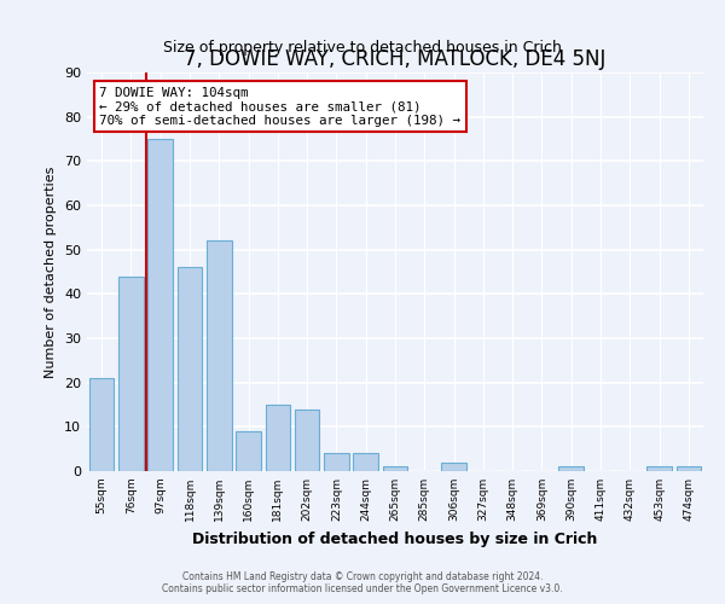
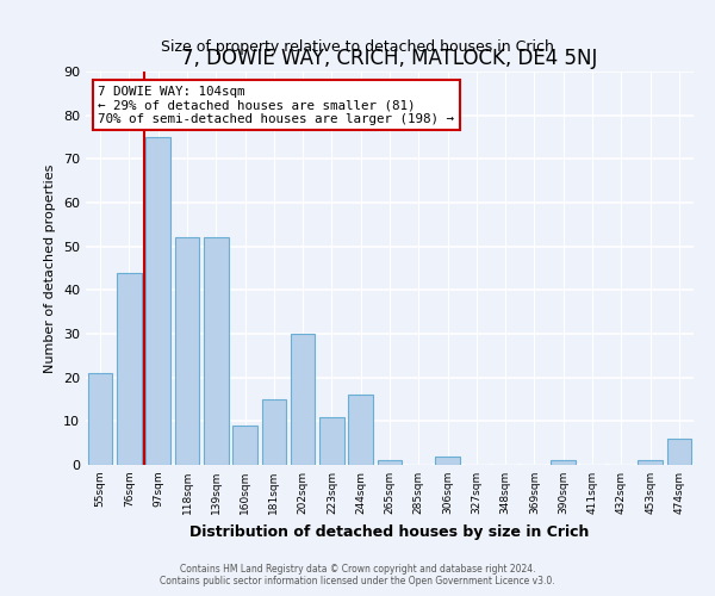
118sqm: 46 -> 52
202sqm: 14 -> 30
223sqm: 4 -> 11
244sqm: 4 -> 16
474sqm: 1 -> 6
